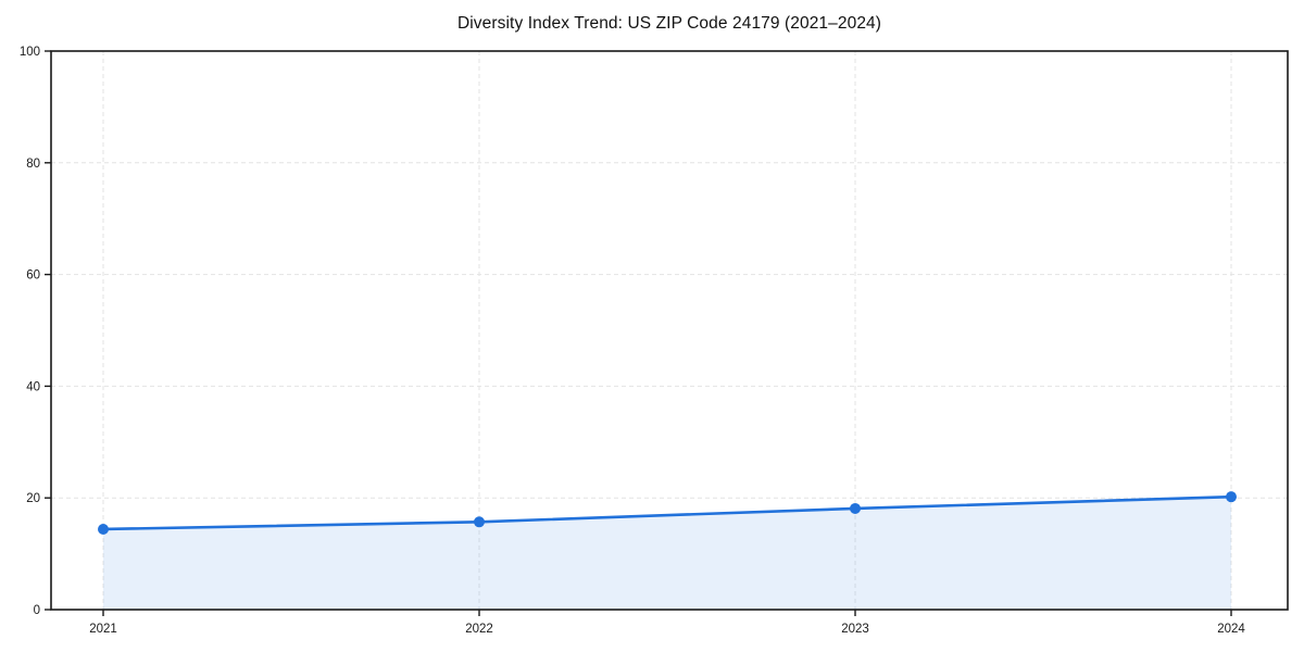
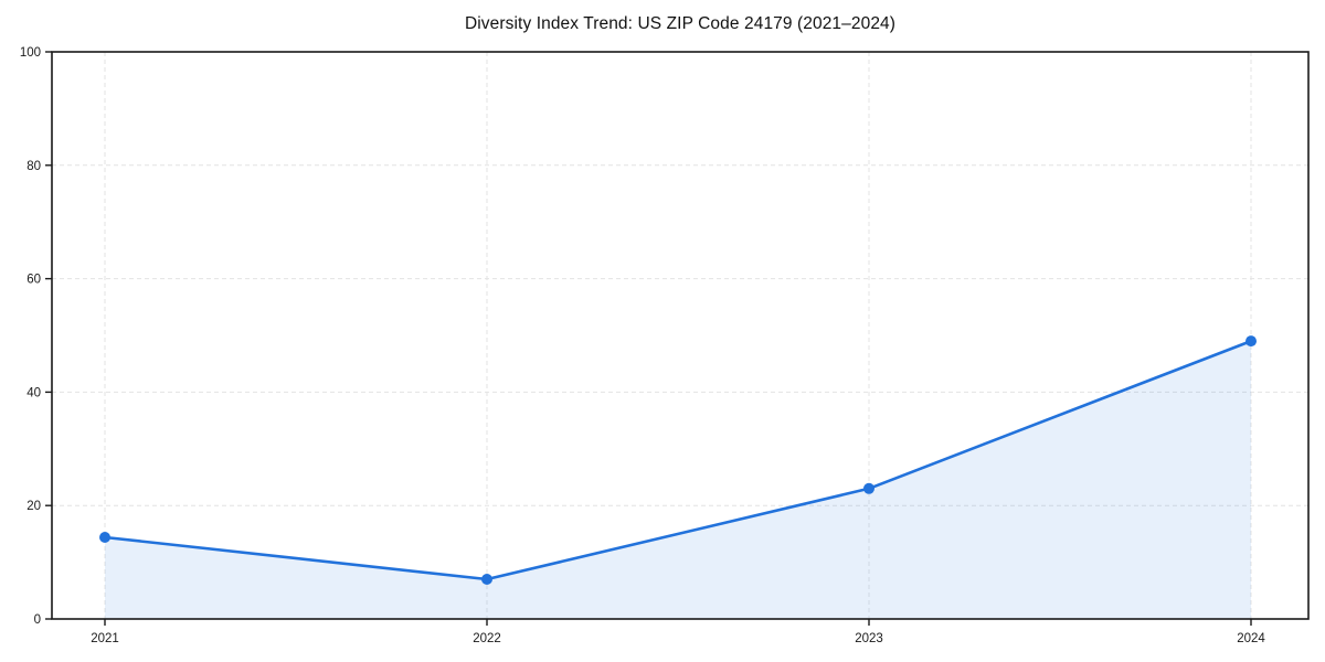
2022: 16 -> 7
2023: 18 -> 23
2024: 20 -> 49
